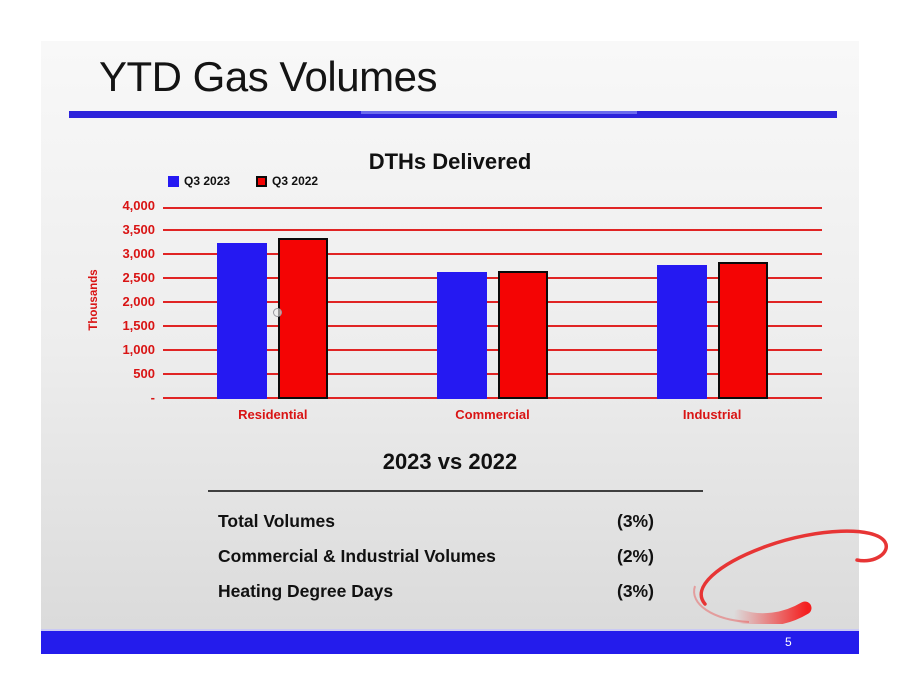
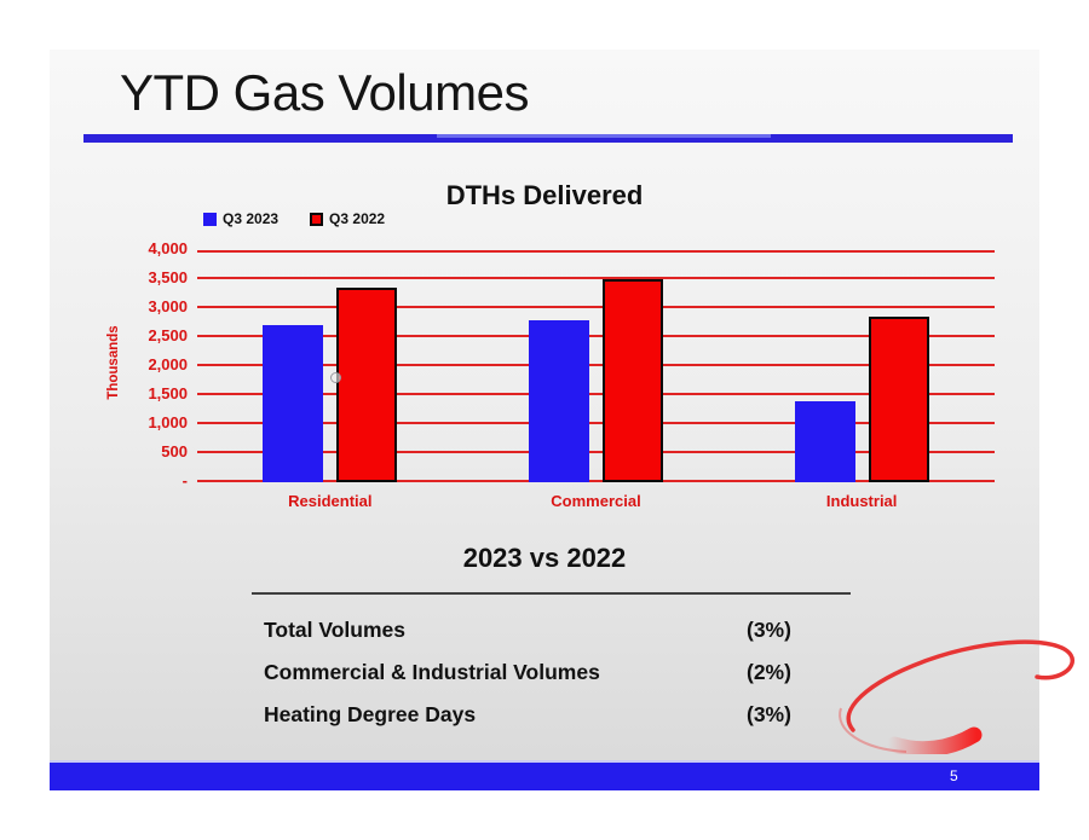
Q3 2023/Residential: 3200 -> 2700
Q3 2023/Commercial: 2600 -> 2800
Q3 2022/Commercial: 2700 -> 3500
Q3 2023/Industrial: 2800 -> 1400
